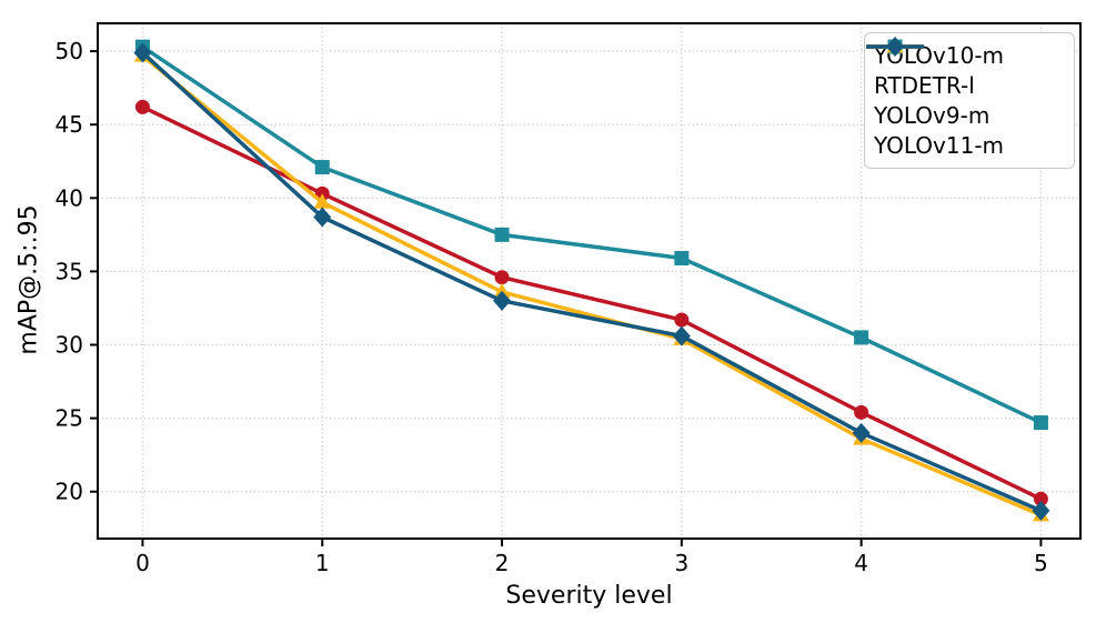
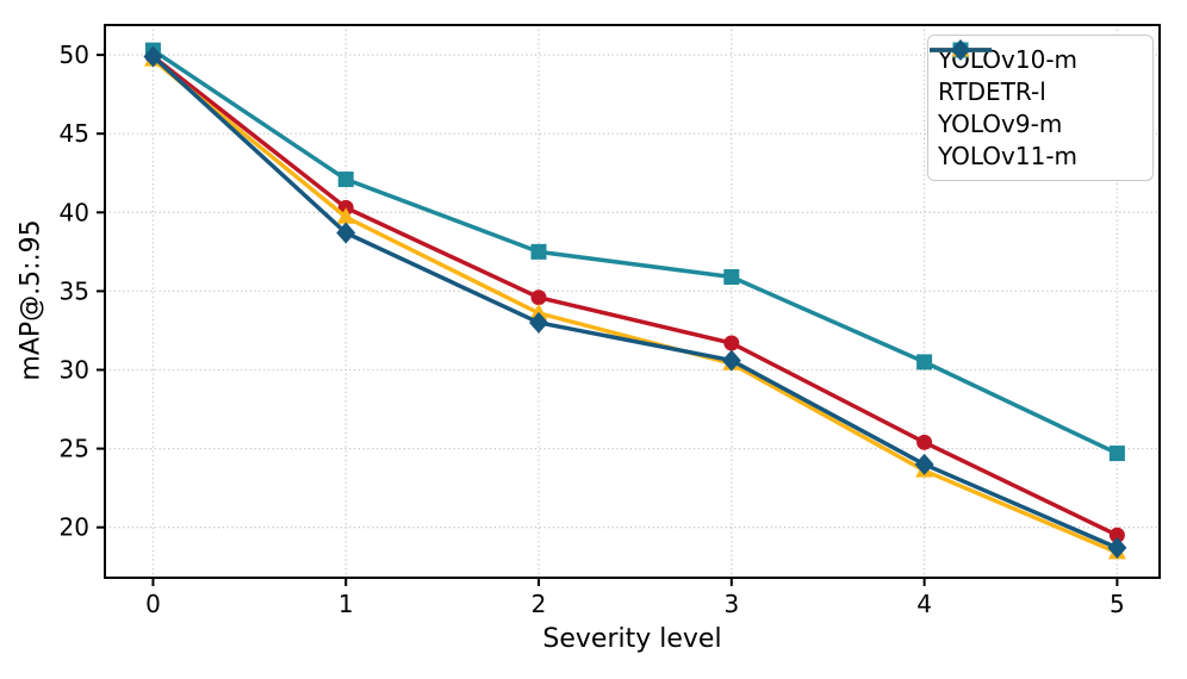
YOLOv10-m/0: 46.2 -> 49.9
